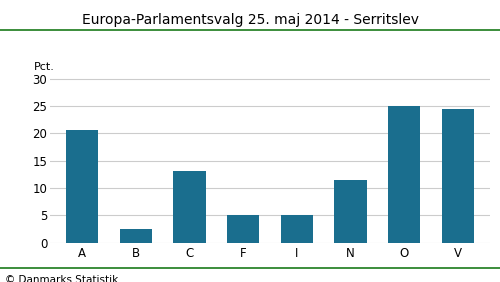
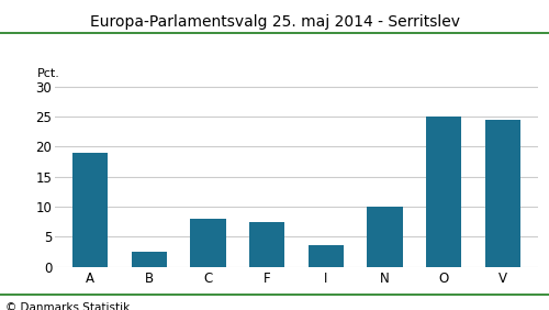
A: 20.6 -> 19.0
C: 13.0 -> 8.0
F: 5.0 -> 7.5
I: 5.0 -> 3.5
N: 11.4 -> 10.0
